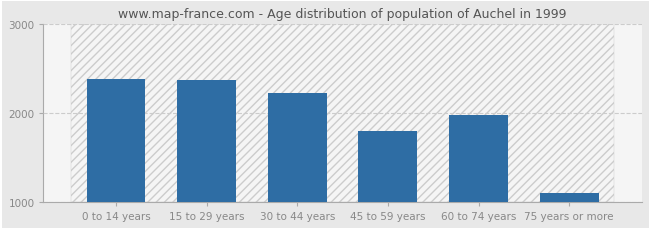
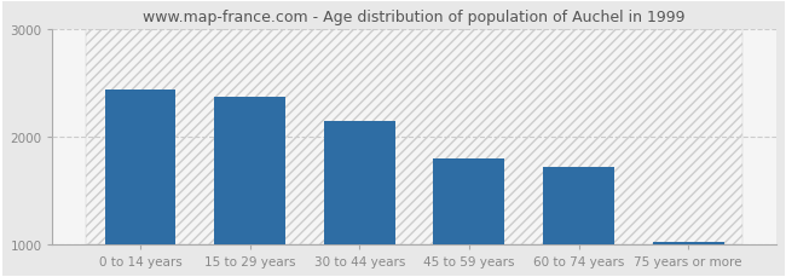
0 to 14 years: 2380 -> 2440
30 to 44 years: 2220 -> 2150
60 to 74 years: 1980 -> 1720
75 years or more: 1100 -> 1020
